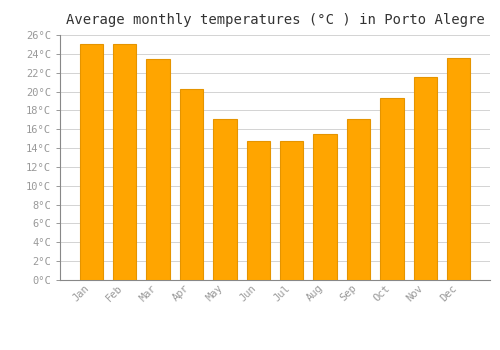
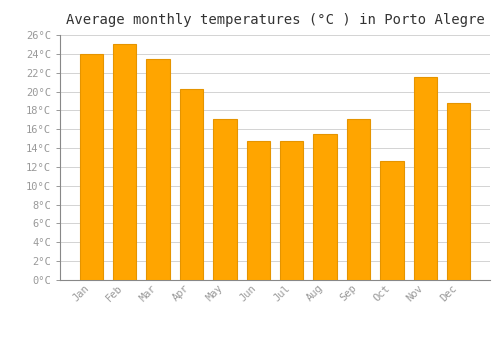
Jan: 25.0°C -> 24.0°C
Oct: 19.3°C -> 12.6°C
Dec: 23.6°C -> 18.8°C
